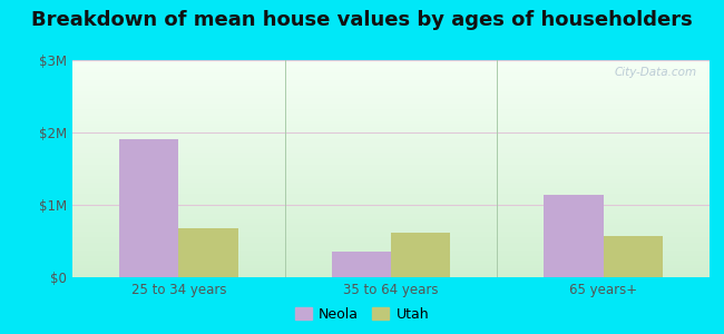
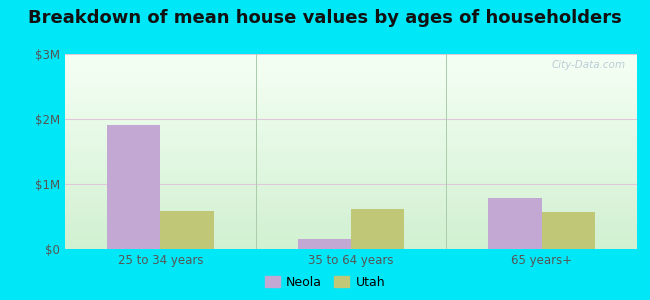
Utah/25 to 34 years: $0.68M -> $0.58M
Neola/35 to 64 years: $0.36M -> $0.15M
Neola/65 years+: $1.14M -> $0.78M
